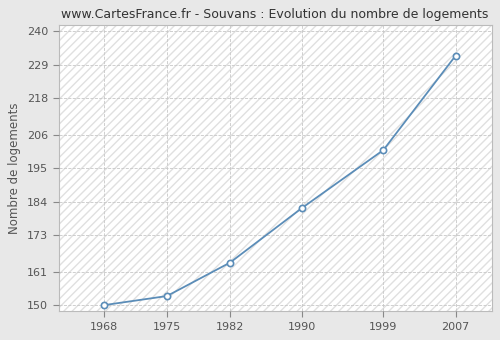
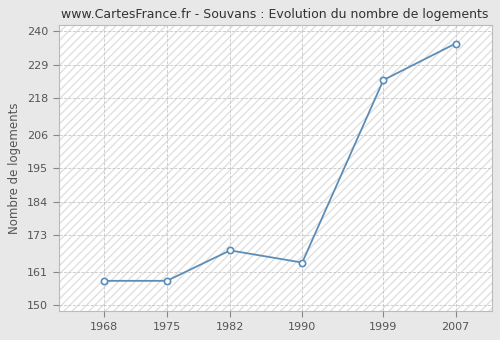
1968: 150 -> 158
1975: 153 -> 158
1982: 164 -> 168
1990: 182 -> 164
1999: 201 -> 224
2007: 232 -> 236
